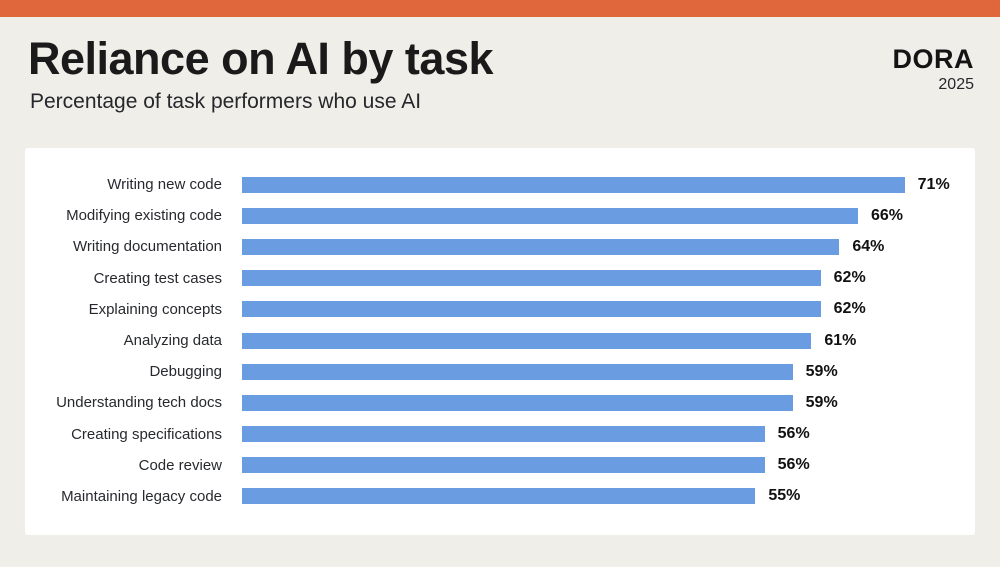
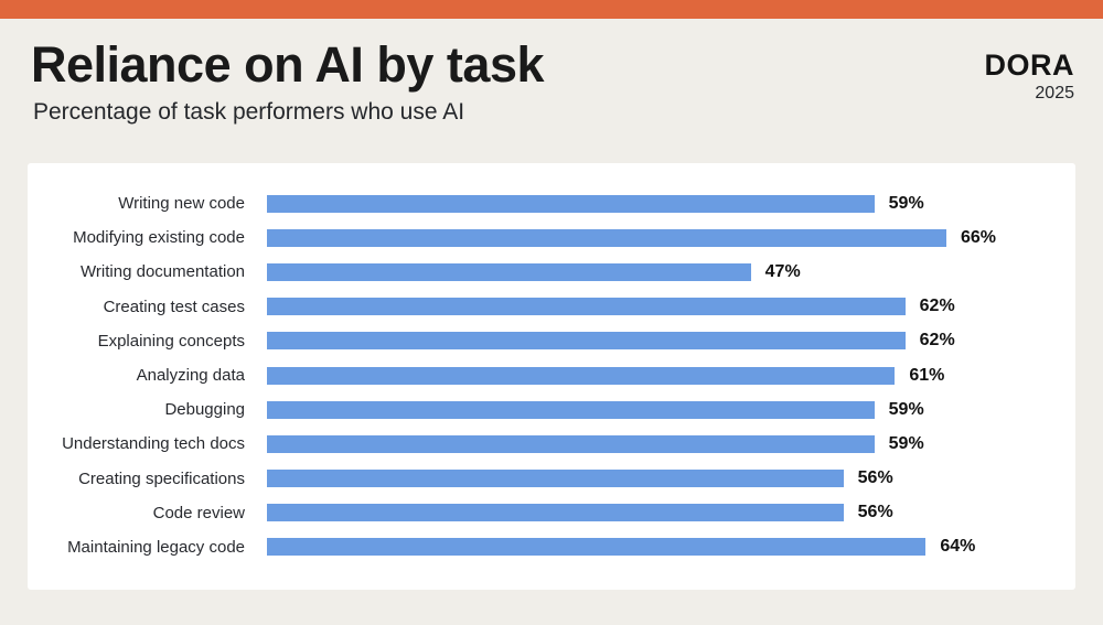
Writing new code: 71% -> 59%
Writing documentation: 64% -> 47%
Maintaining legacy code: 55% -> 64%
